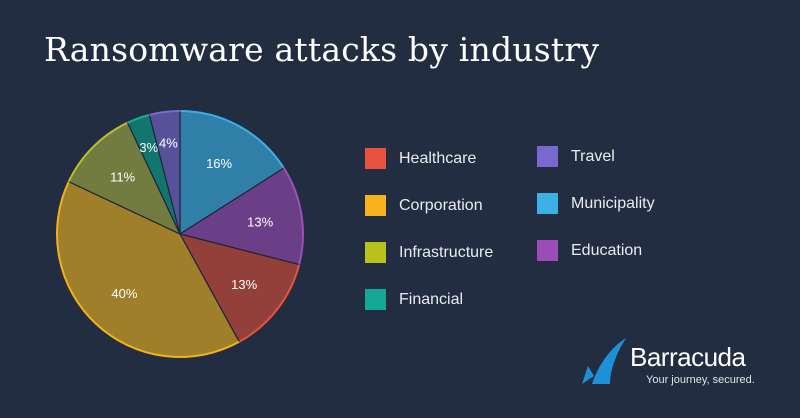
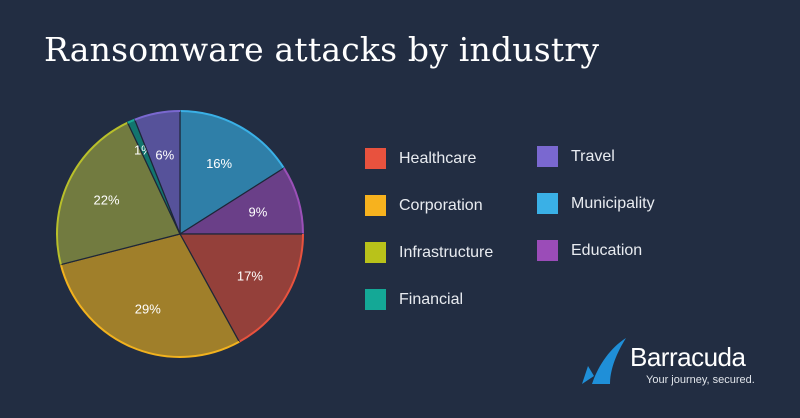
Education: 13% -> 9%
Healthcare: 13% -> 17%
Corporation: 40% -> 29%
Infrastructure: 11% -> 22%
Financial: 3% -> 1%
Travel: 4% -> 6%
